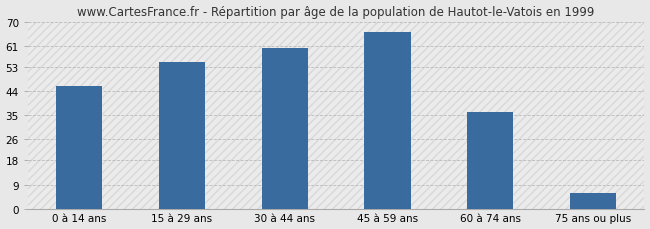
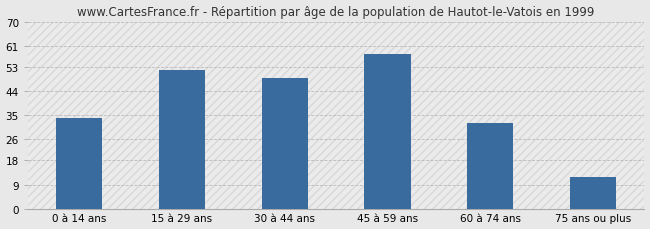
0 à 14 ans: 46 -> 34
15 à 29 ans: 55 -> 52
30 à 44 ans: 60 -> 49
45 à 59 ans: 66 -> 58
60 à 74 ans: 36 -> 32
75 ans ou plus: 6 -> 12
